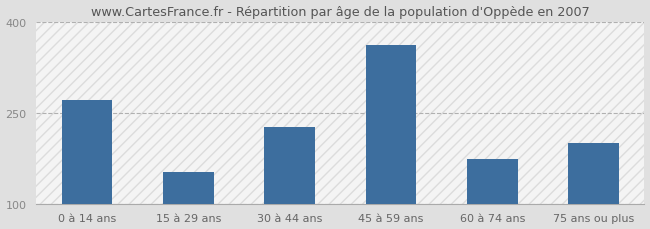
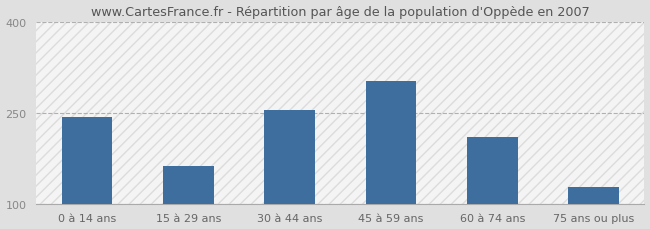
0 à 14 ans: 270 -> 243
15 à 29 ans: 152 -> 162
30 à 44 ans: 226 -> 254
45 à 59 ans: 362 -> 302
60 à 74 ans: 174 -> 210
75 ans ou plus: 200 -> 128
